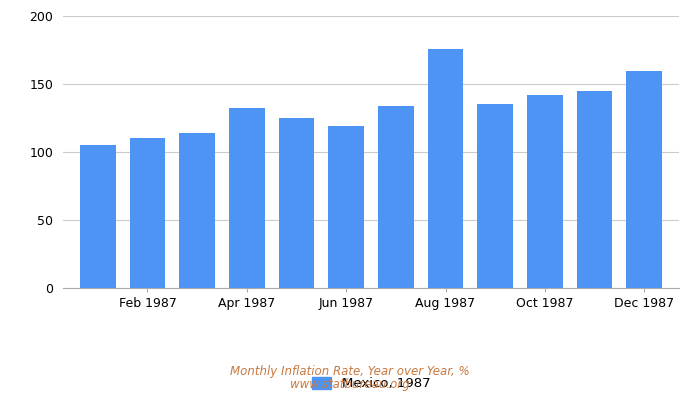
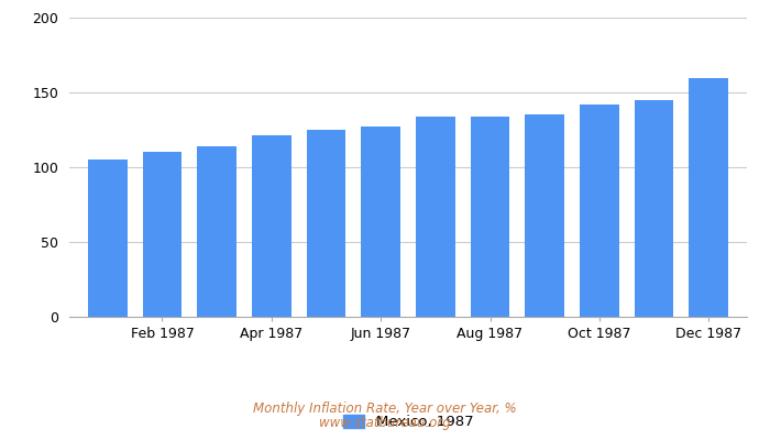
Apr 1987: 132 -> 121
Jun 1987: 119 -> 127
Aug 1987: 176 -> 134
